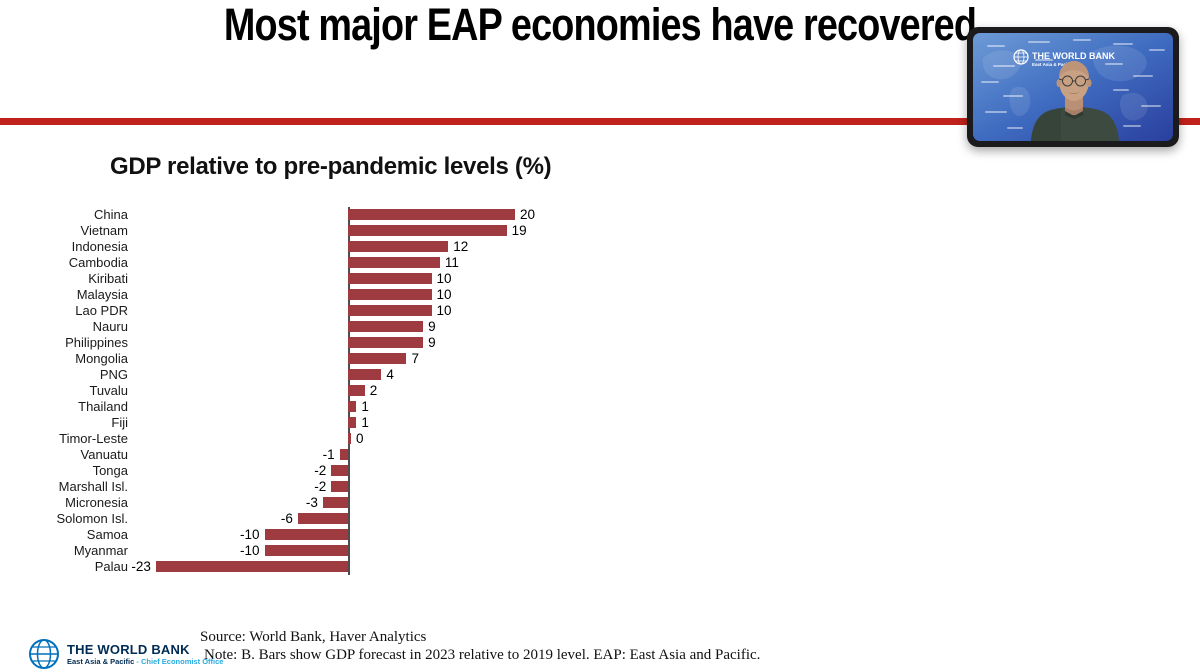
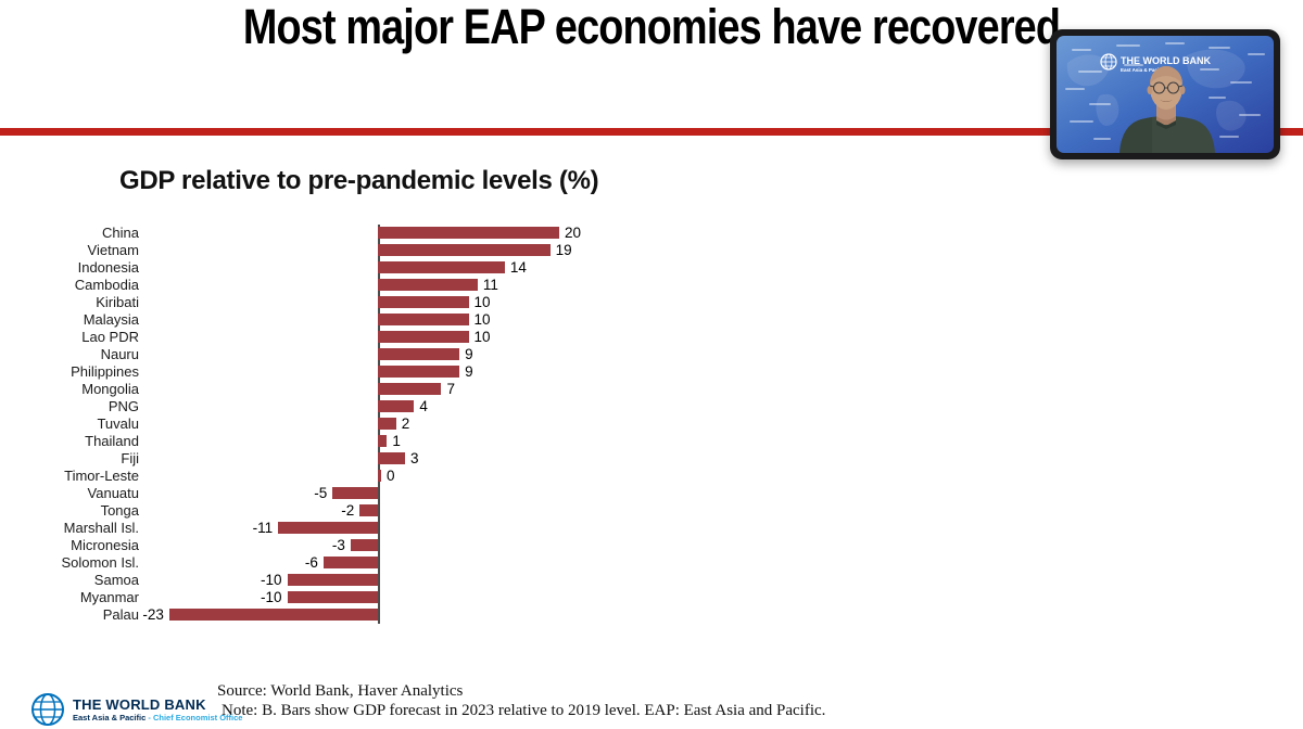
Indonesia: 12 -> 14
Fiji: 1 -> 3
Vanuatu: -1 -> -5
Marshall Isl.: -2 -> -11
